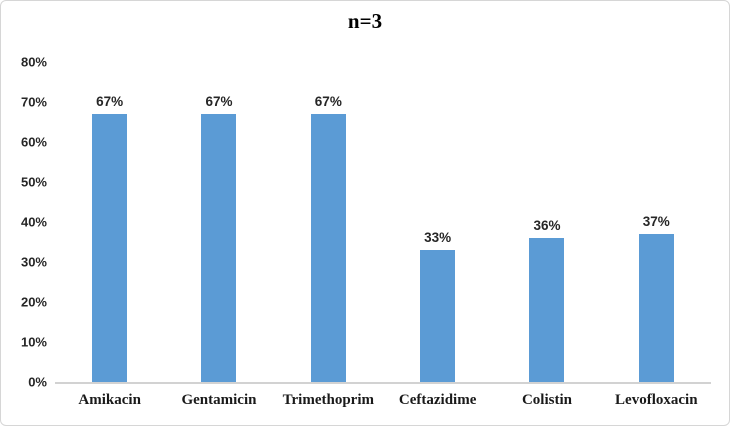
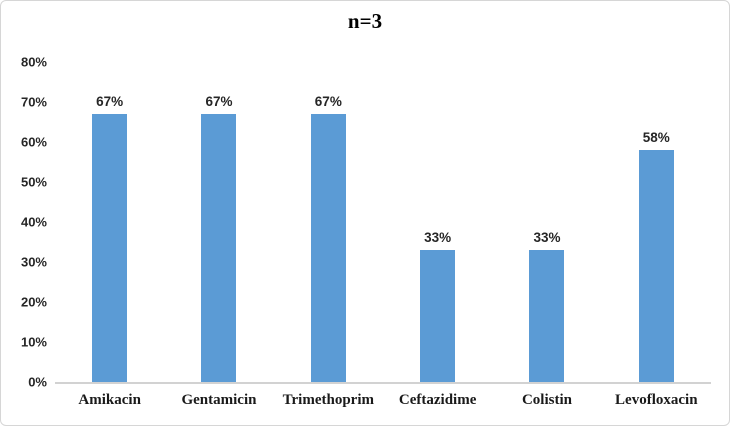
Colistin: 36% -> 33%
Levofloxacin: 37% -> 58%
